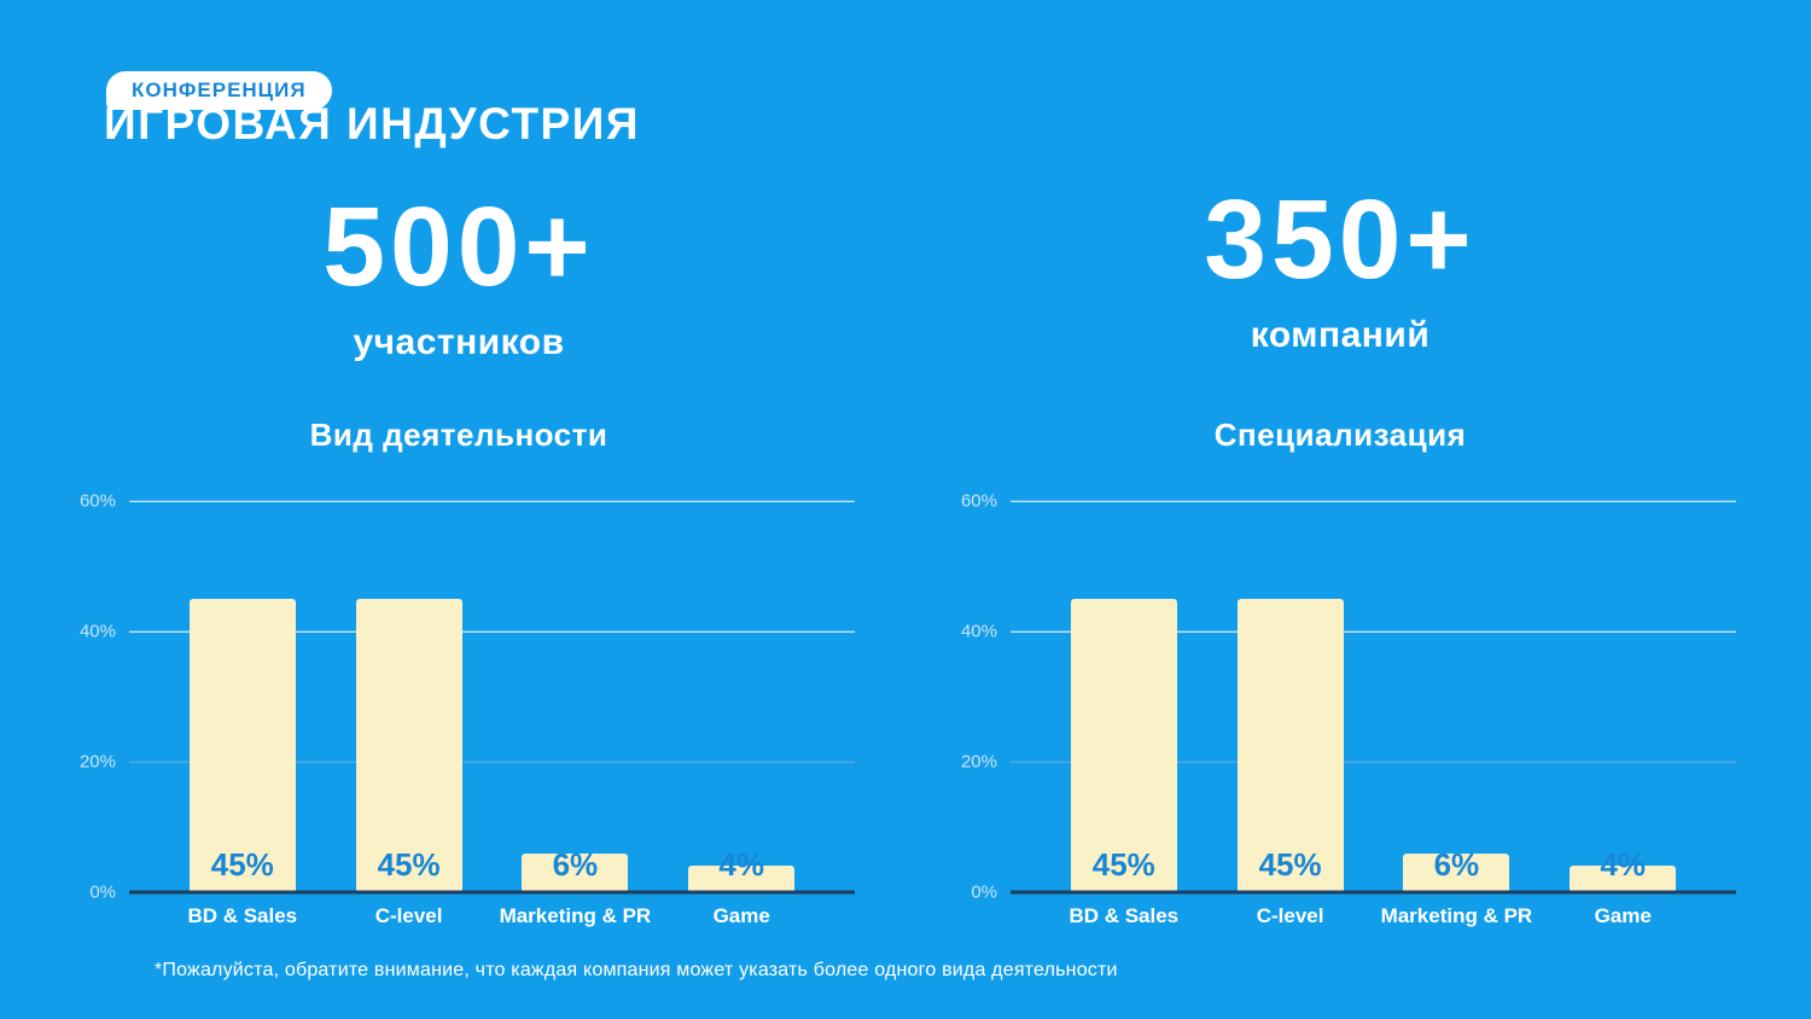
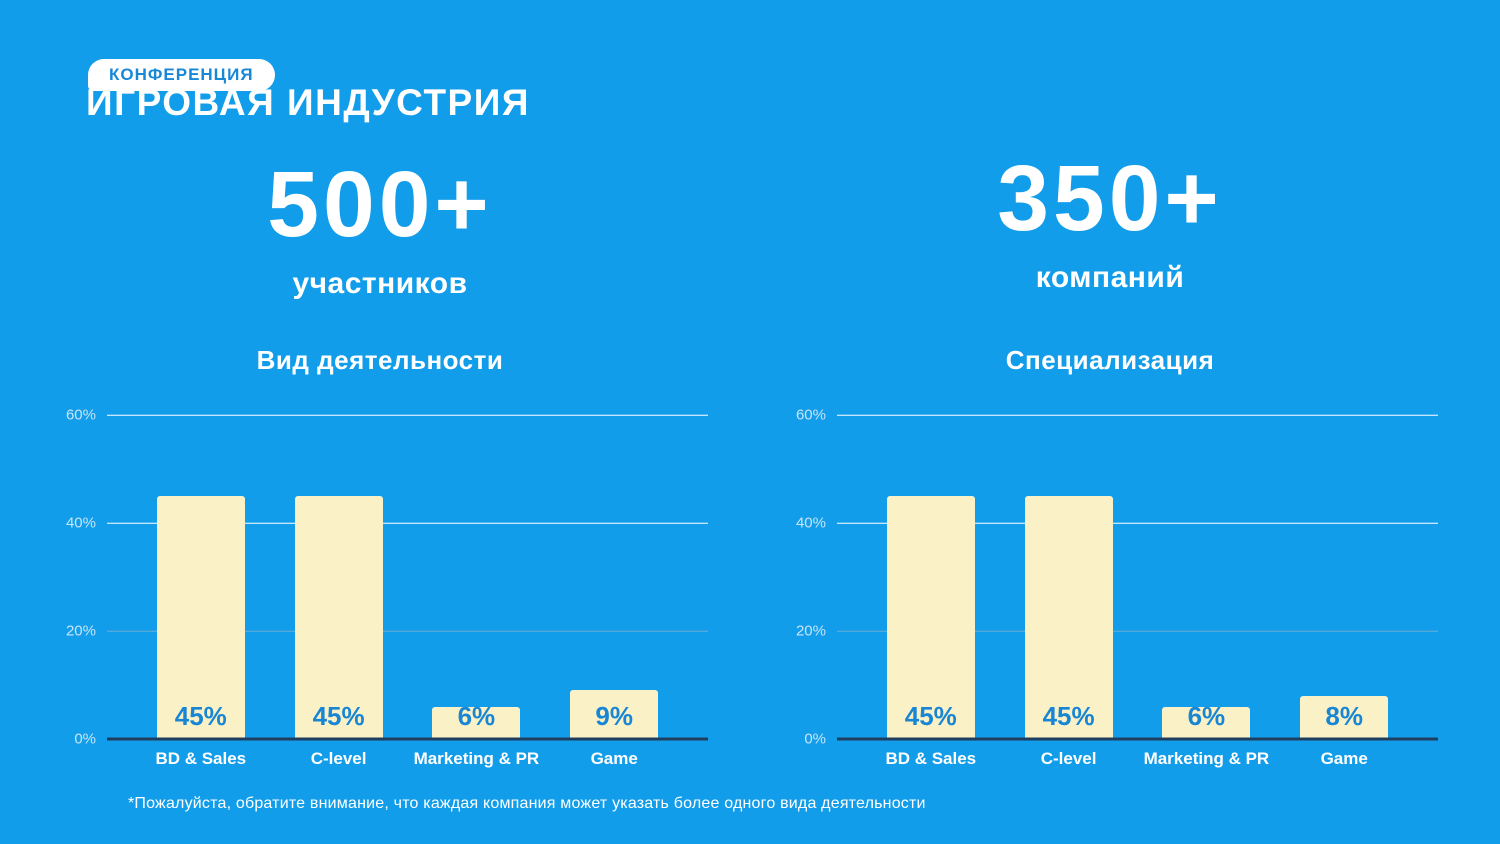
Вид деятельности/Game: 4% -> 9%
Специализация/Game: 4% -> 8%
